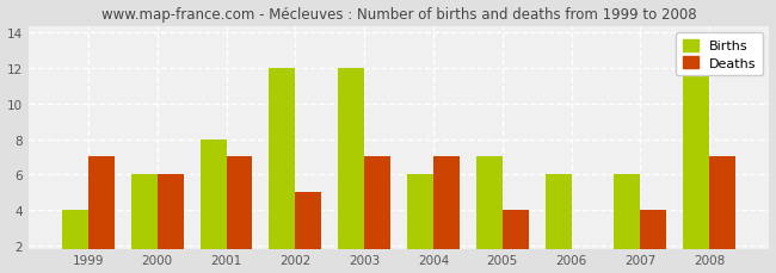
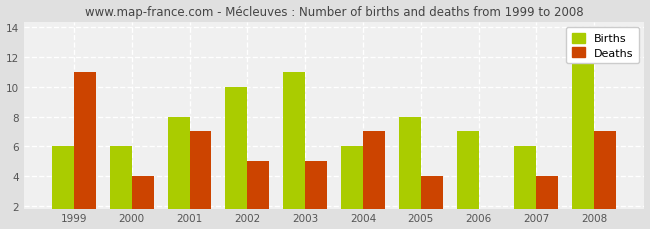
Births/1999: 4 -> 6
Deaths/1999: 7 -> 11
Deaths/2000: 6 -> 4
Births/2002: 12 -> 10
Births/2003: 12 -> 11
Deaths/2003: 7 -> 5
Births/2005: 7 -> 8
Births/2006: 6 -> 7
